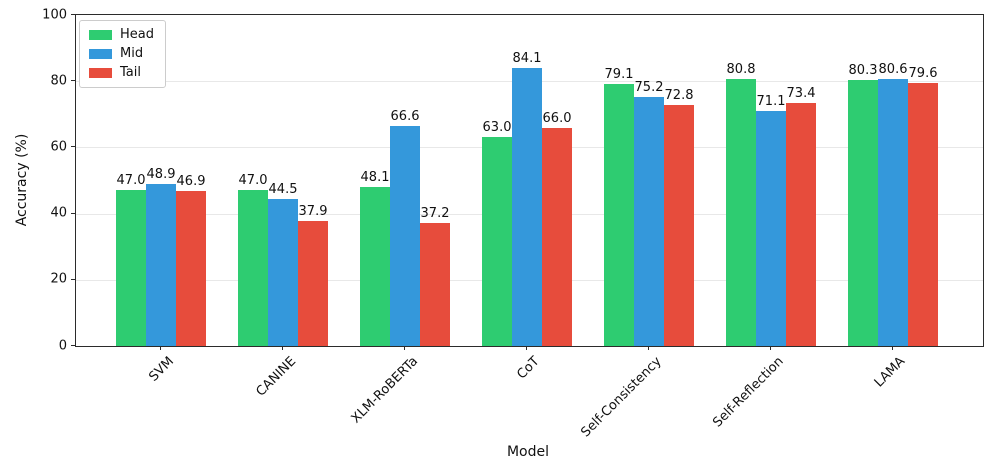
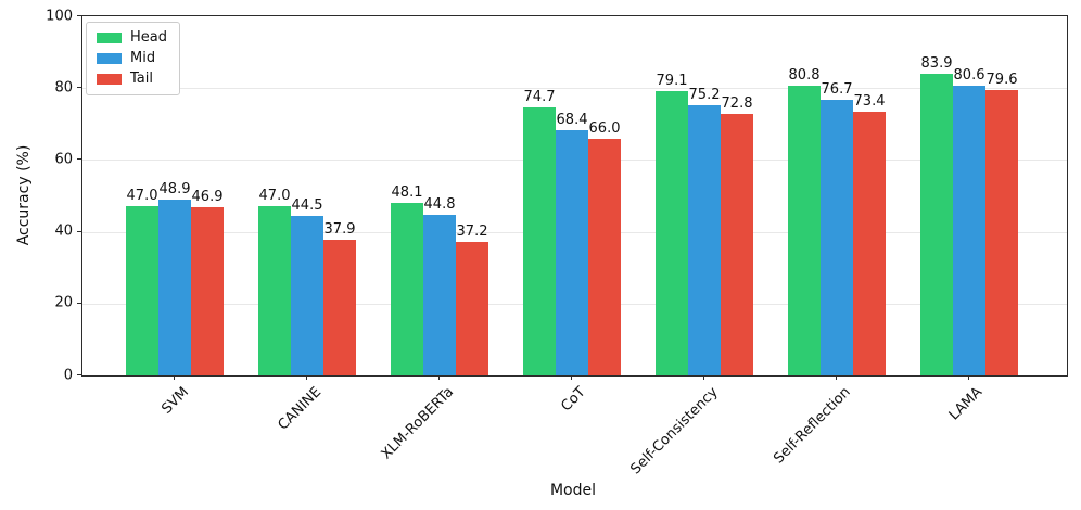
Mid/XLM-RoBERTa: 66.6 -> 44.8
Head/CoT: 63.0 -> 74.7
Mid/CoT: 84.1 -> 68.4
Mid/Self-Reflection: 71.1 -> 76.7
Head/LAMA: 80.3 -> 83.9
